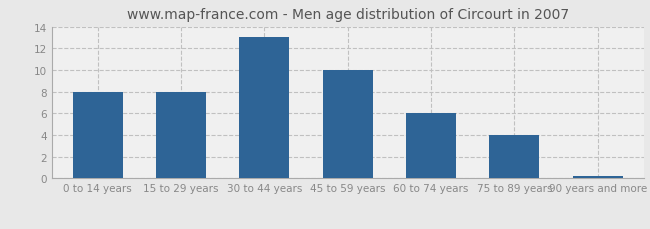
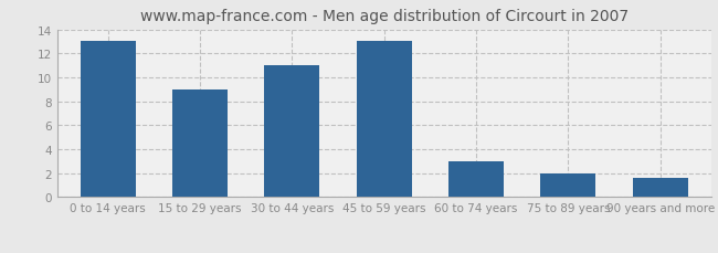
0 to 14 years: 8.0 -> 13.0
15 to 29 years: 8.0 -> 9.0
30 to 44 years: 13.0 -> 11.0
45 to 59 years: 10.0 -> 13.0
60 to 74 years: 6.0 -> 3.0
75 to 89 years: 4.0 -> 2.0
90 years and more: 0.2 -> 1.6
